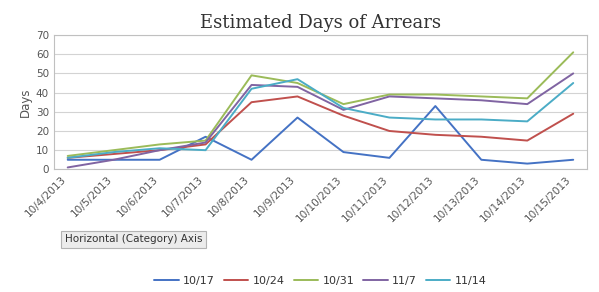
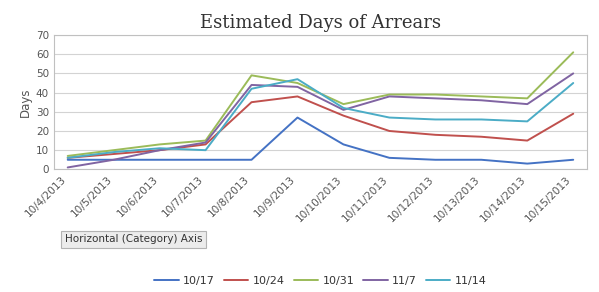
10/17/10/7/2013: 17 -> 5
10/17/10/10/2013: 9 -> 13
10/17/10/12/2013: 33 -> 5
